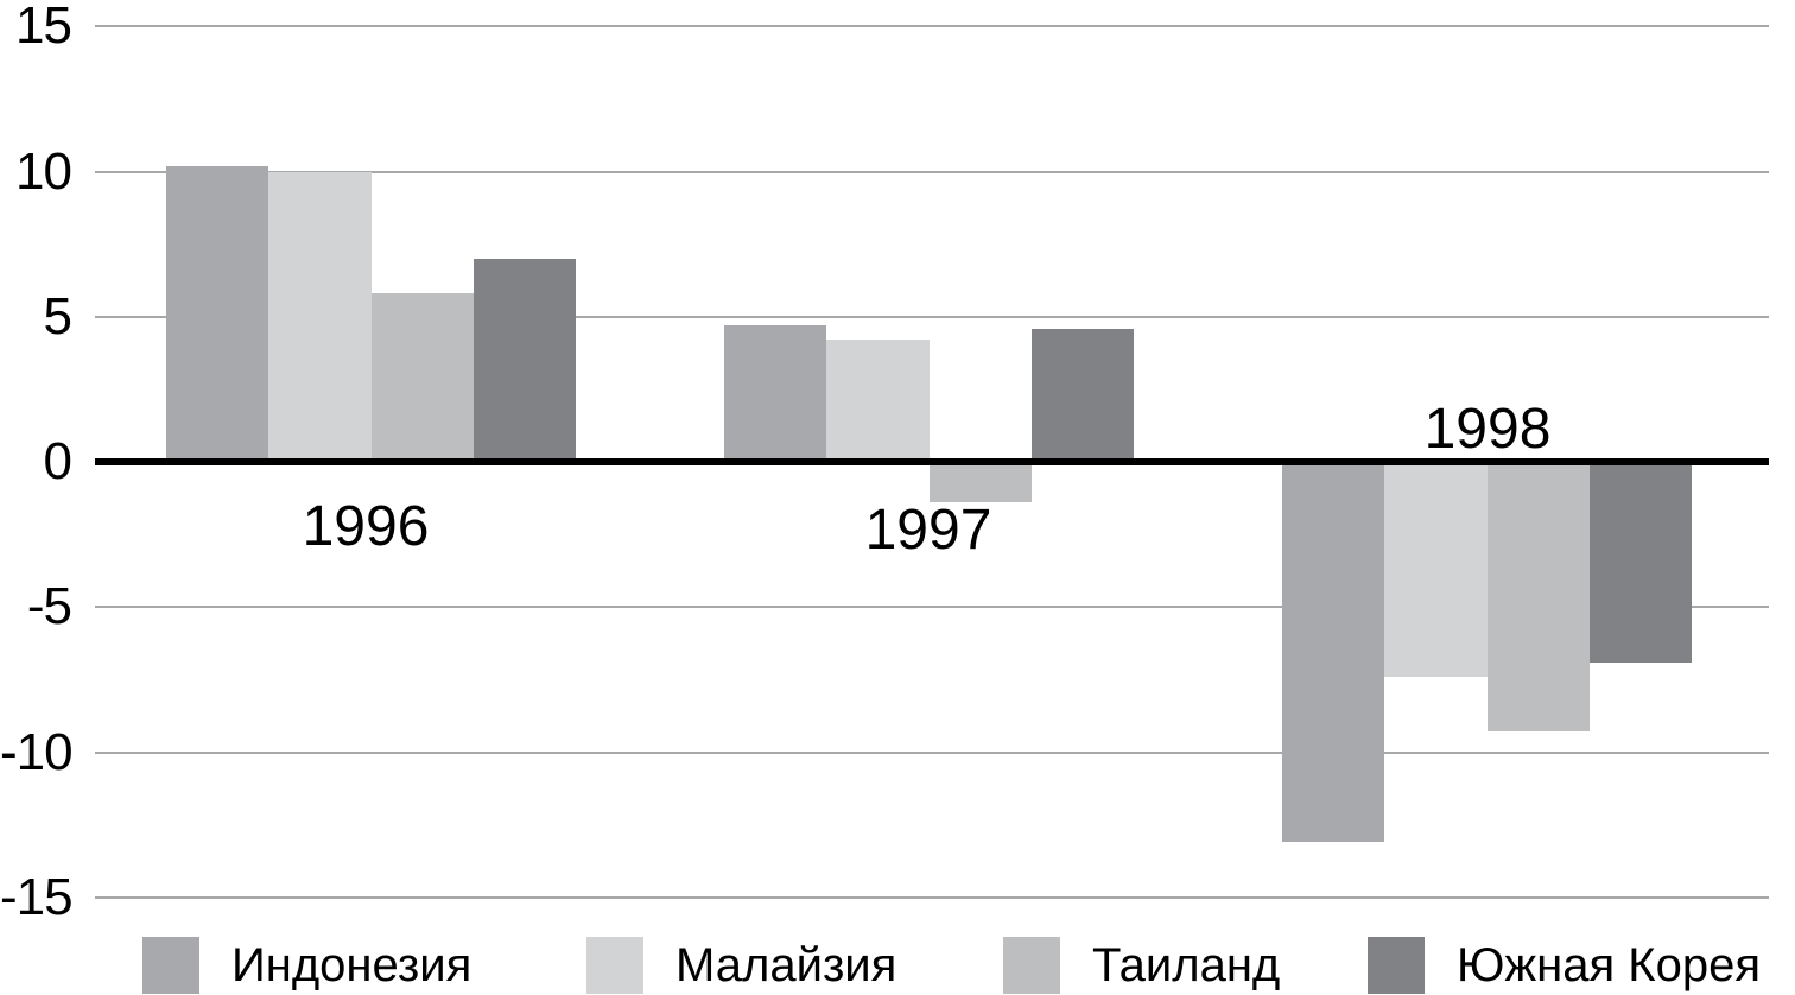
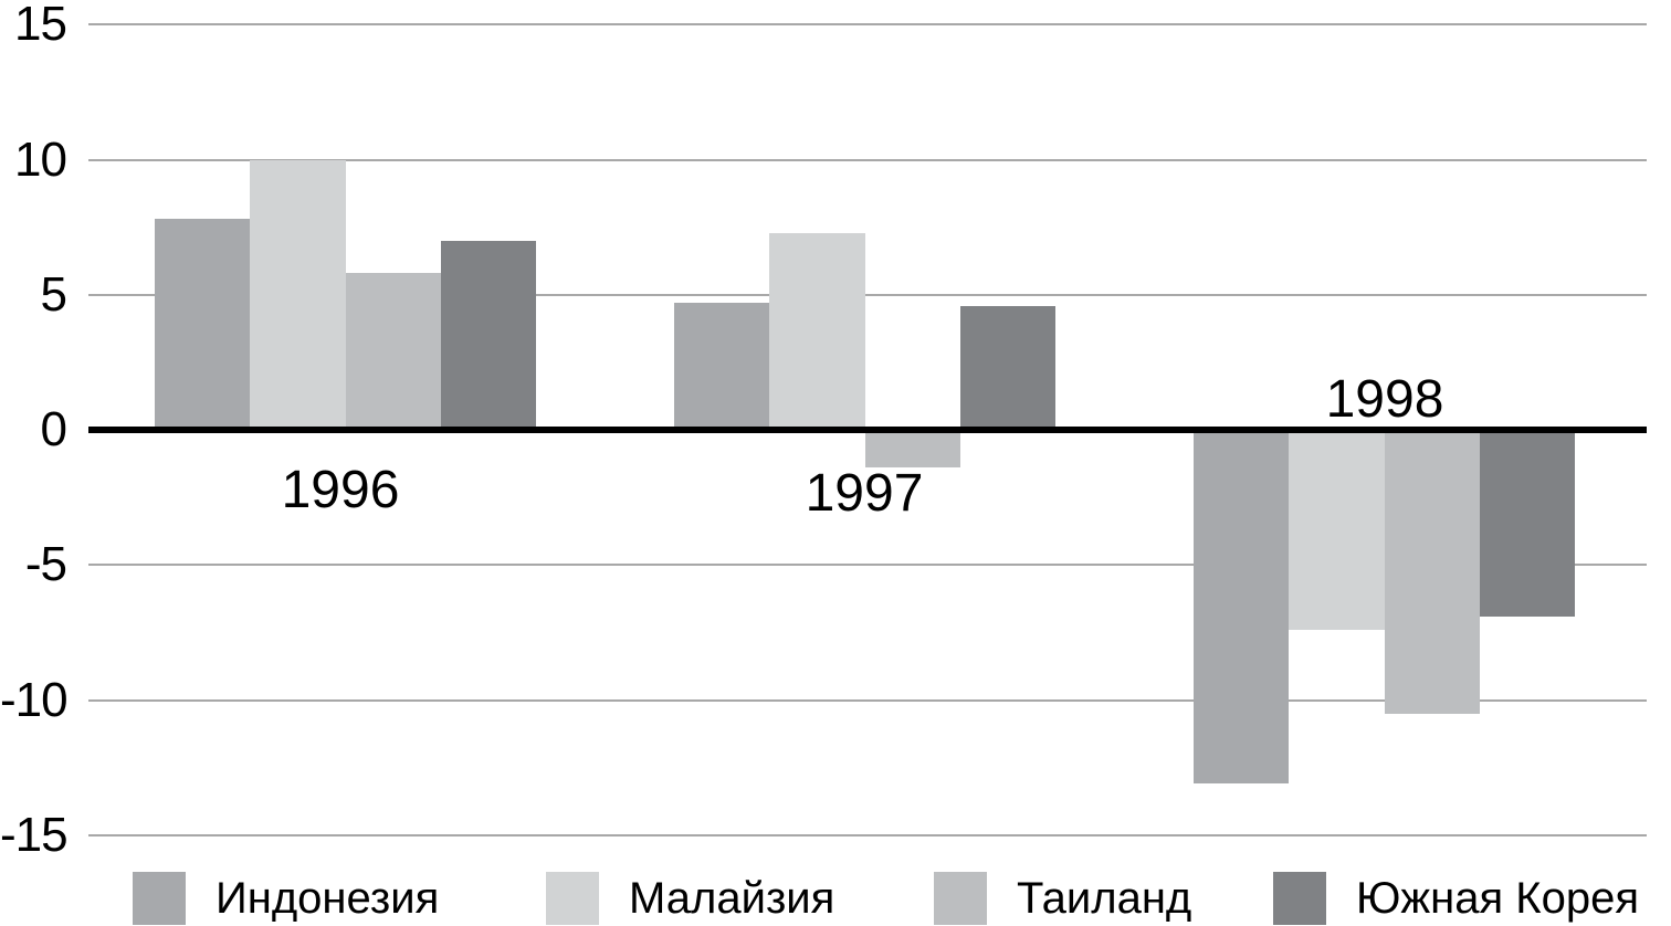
Индонезия/1996: 10.2 -> 7.8
Малайзия/1997: 4.2 -> 7.3
Таиланд/1998: -9.3 -> -10.5
